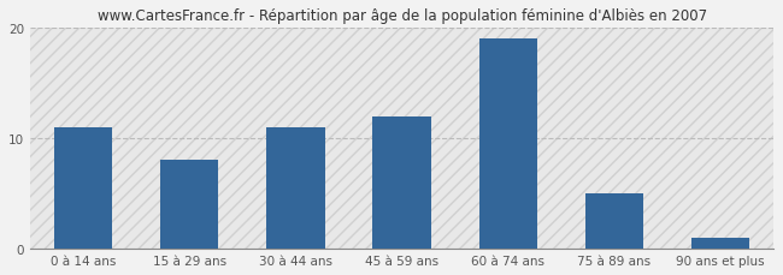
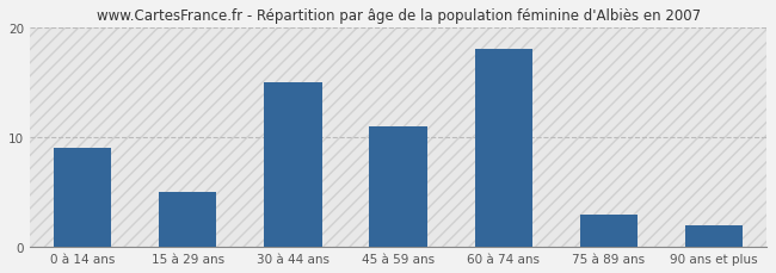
0 à 14 ans: 11 -> 9
15 à 29 ans: 8 -> 5
30 à 44 ans: 11 -> 15
45 à 59 ans: 12 -> 11
60 à 74 ans: 19 -> 18
75 à 89 ans: 5 -> 3
90 ans et plus: 1 -> 2
